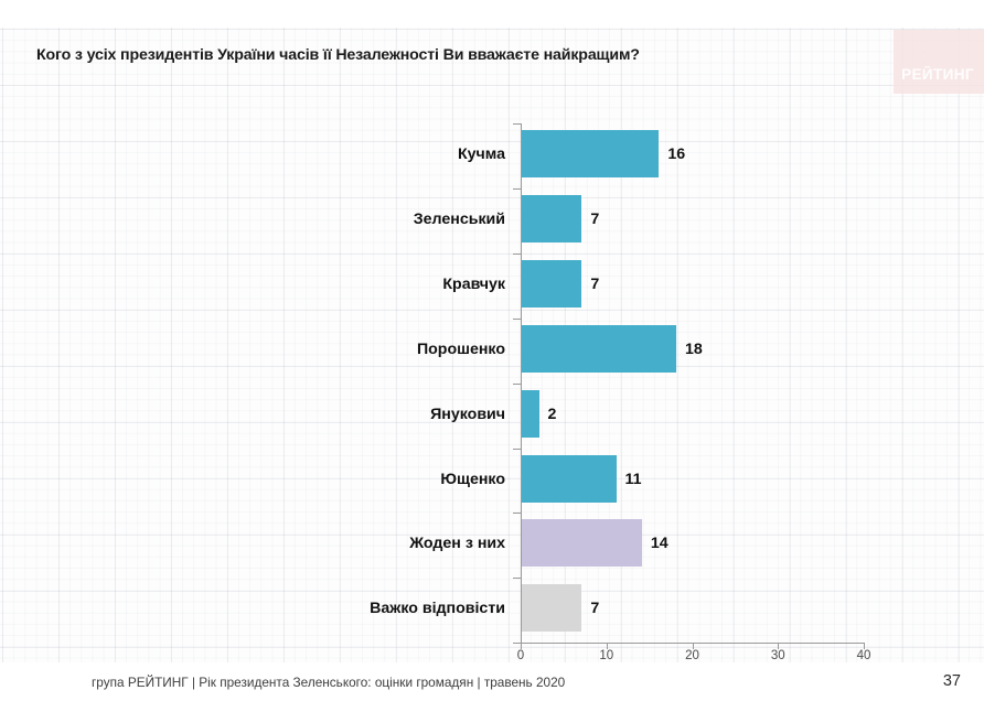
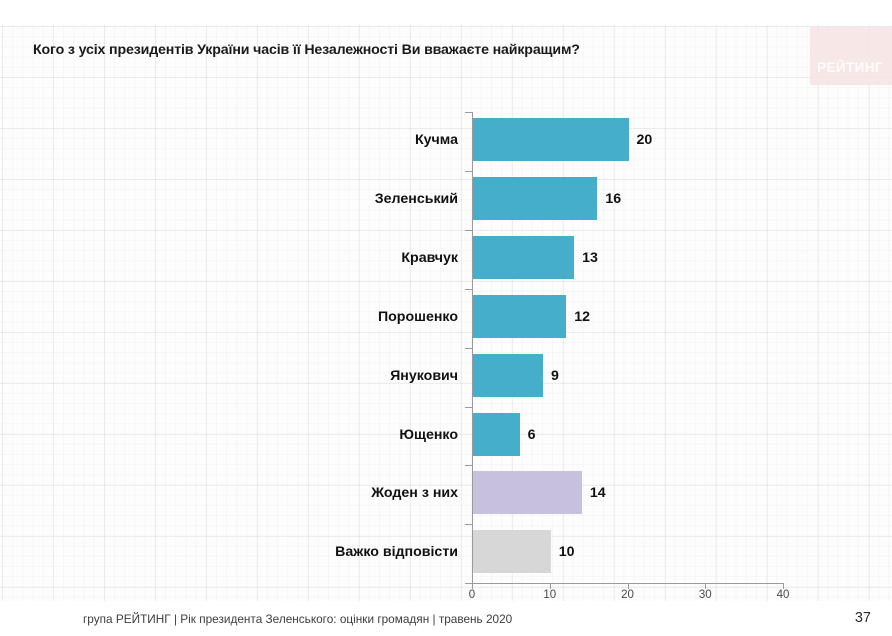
Кучма: 16 -> 20
Зеленський: 7 -> 16
Кравчук: 7 -> 13
Порошенко: 18 -> 12
Янукович: 2 -> 9
Ющенко: 11 -> 6
Важко відповісти: 7 -> 10
